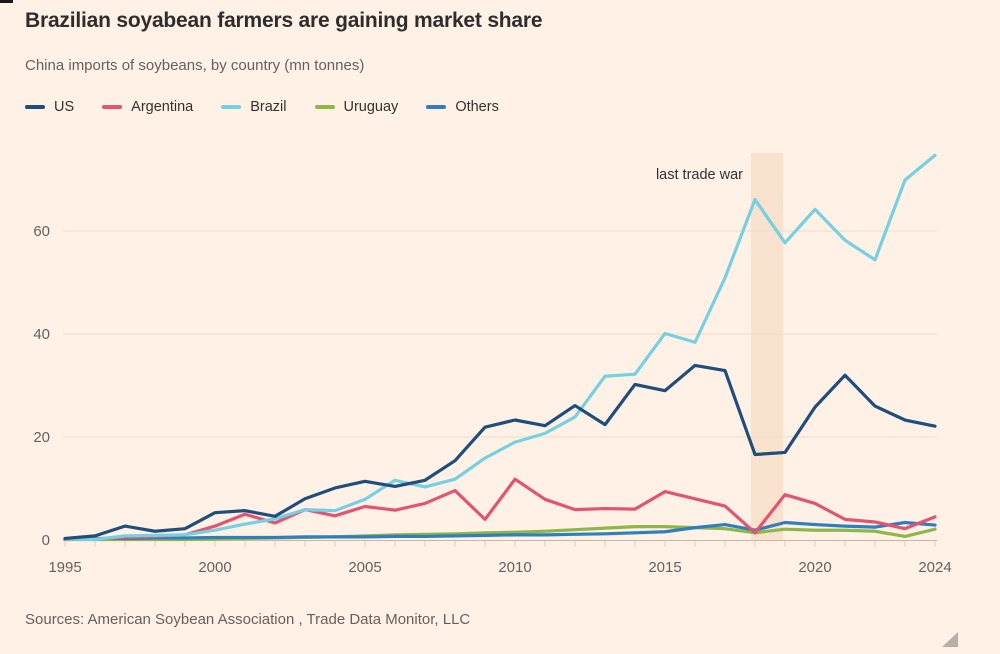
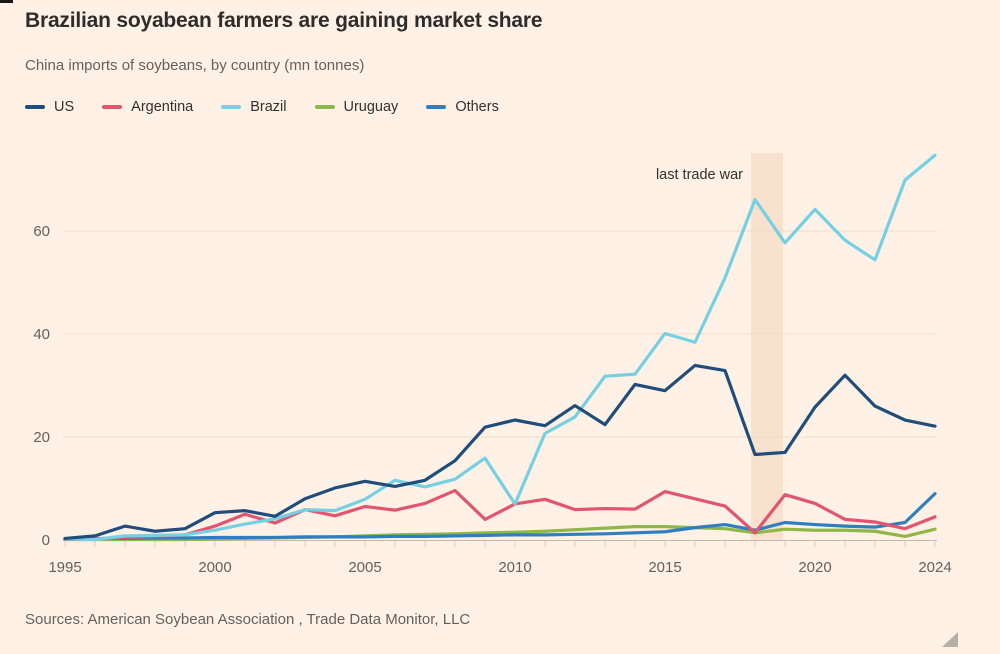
Argentina/2010: 12 -> 7
Brazil/2010: 19 -> 7
Others/2024: 3 -> 9
